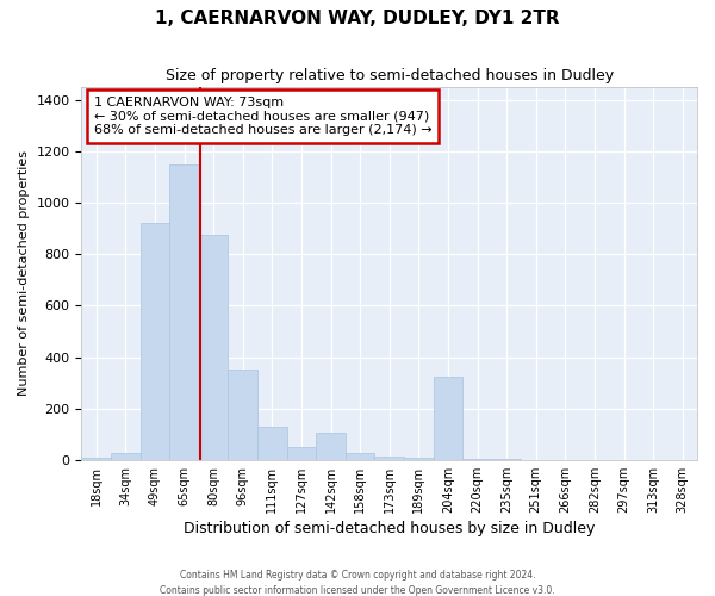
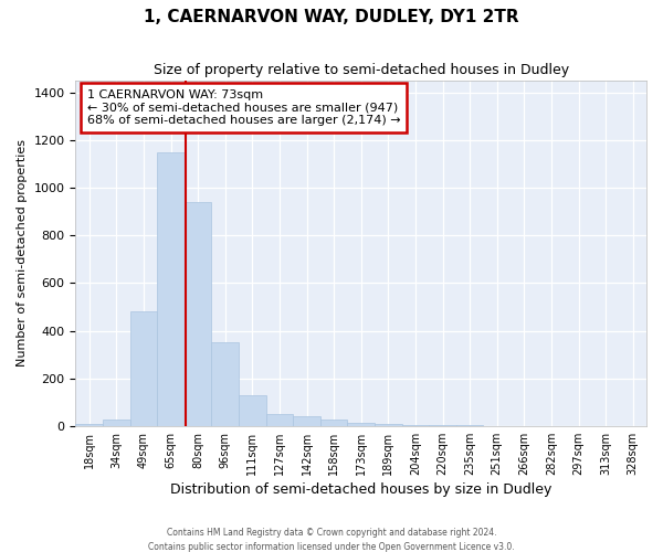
49sqm: 920 -> 480
80sqm: 875 -> 940
142sqm: 105 -> 40
204sqm: 325 -> 5
